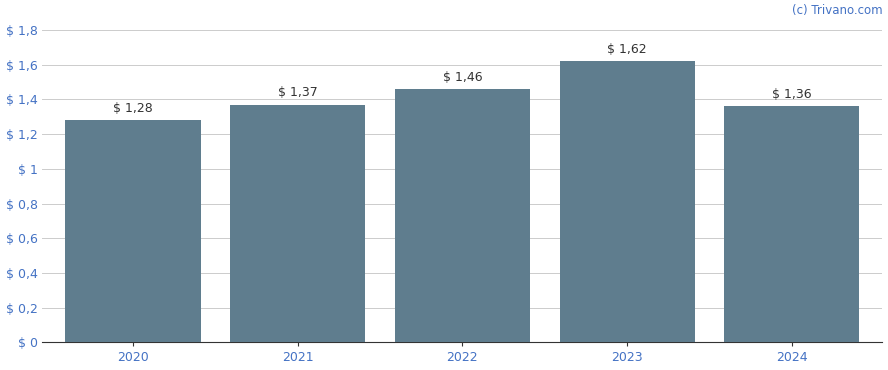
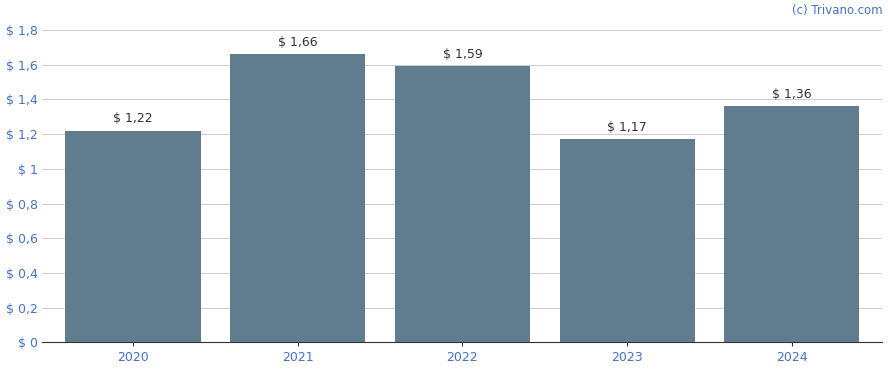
2020: 1,28 -> 1,22
2021: 1,37 -> 1,66
2022: 1,46 -> 1,59
2023: 1,62 -> 1,17
